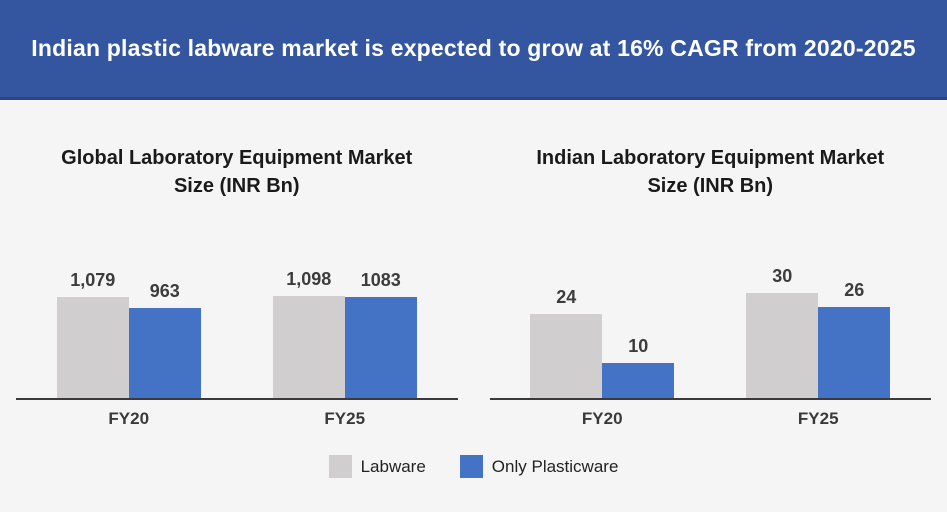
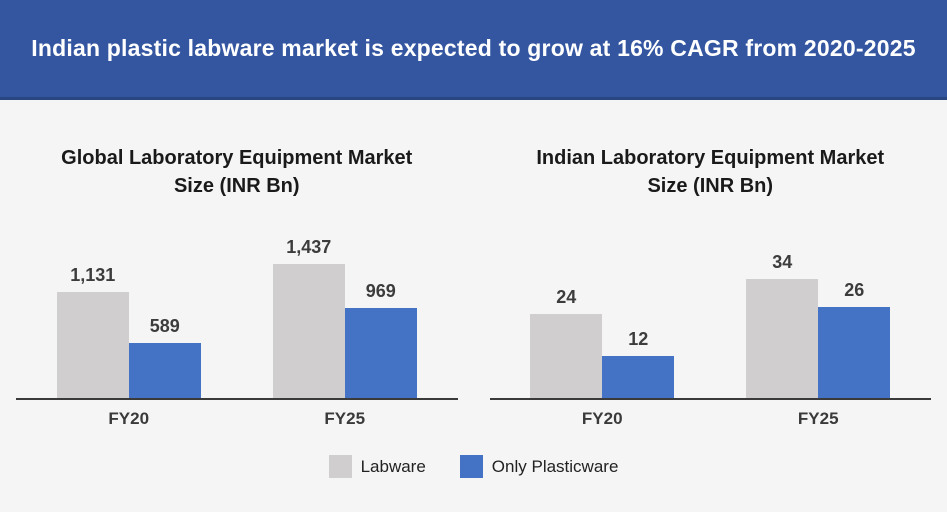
Global Laboratory Equipment Market Size (INR Bn)/Labware/FY20: 1,079 -> 1,131
Global Laboratory Equipment Market Size (INR Bn)/Only Plasticware/FY20: 963 -> 589
Global Laboratory Equipment Market Size (INR Bn)/Labware/FY25: 1,098 -> 1,437
Global Laboratory Equipment Market Size (INR Bn)/Only Plasticware/FY25: 1083 -> 969
Indian Laboratory Equipment Market Size (INR Bn)/Only Plasticware/FY20: 10 -> 12
Indian Laboratory Equipment Market Size (INR Bn)/Labware/FY25: 30 -> 34
